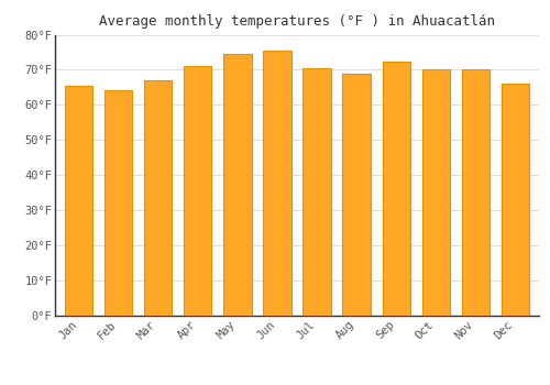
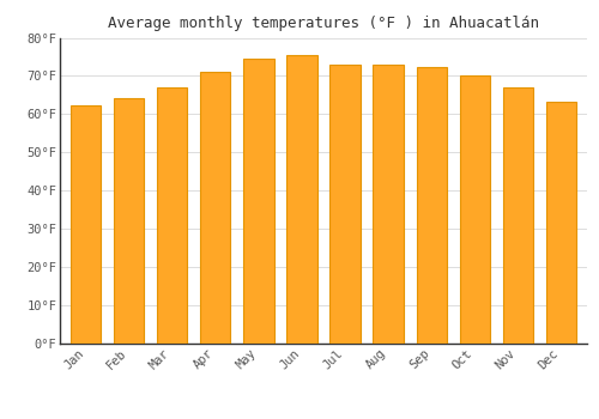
Jan: 65.5°F -> 62.2°F
Jul: 70.5°F -> 73.1°F
Aug: 69.0°F -> 73.1°F
Nov: 70.0°F -> 66.9°F
Dec: 66.0°F -> 63.2°F
